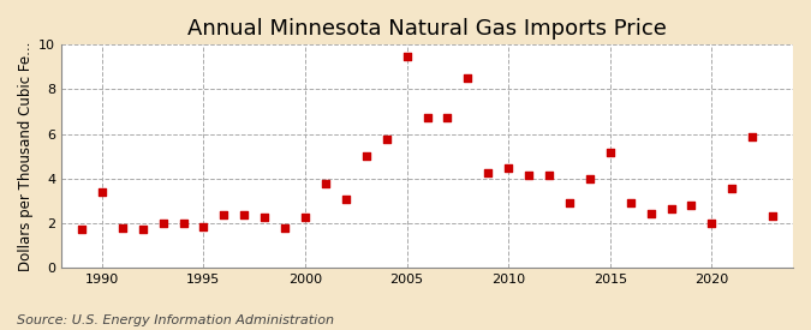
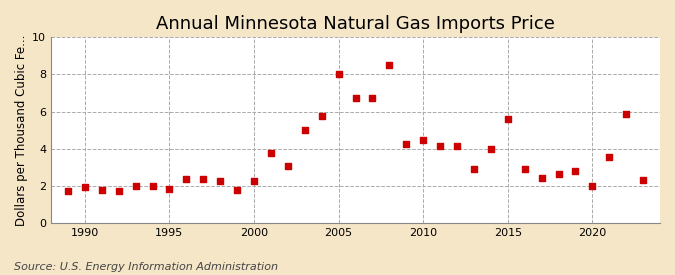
1990: 3.4 -> 1.9
2005: 9.5 -> 8.0
2015: 5.2 -> 5.6
